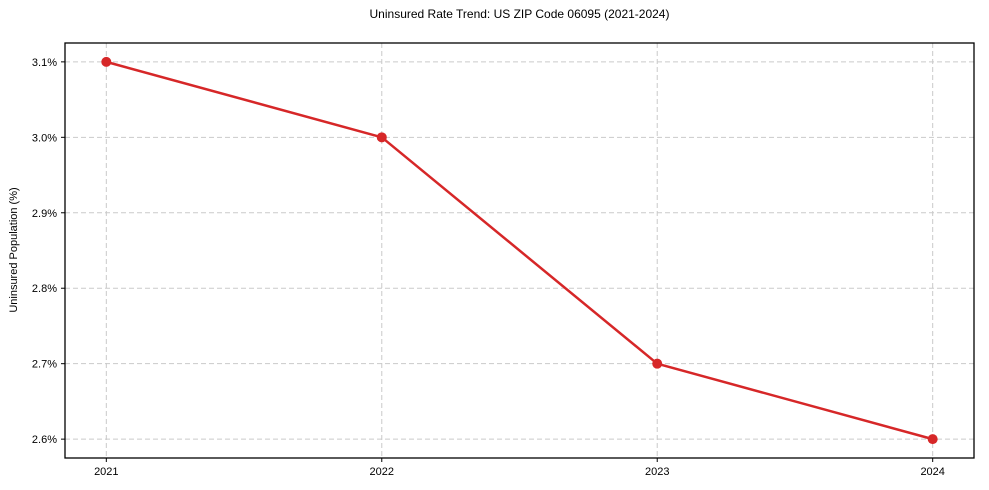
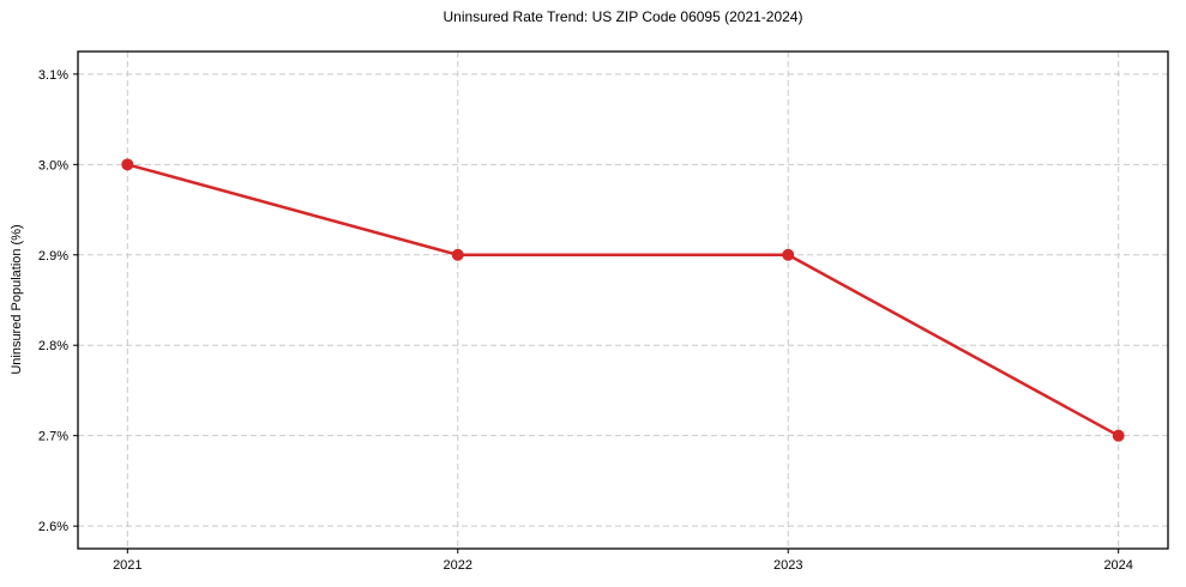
2021: 3.1% -> 3.0%
2022: 3.0% -> 2.9%
2023: 2.7% -> 2.9%
2024: 2.6% -> 2.7%
